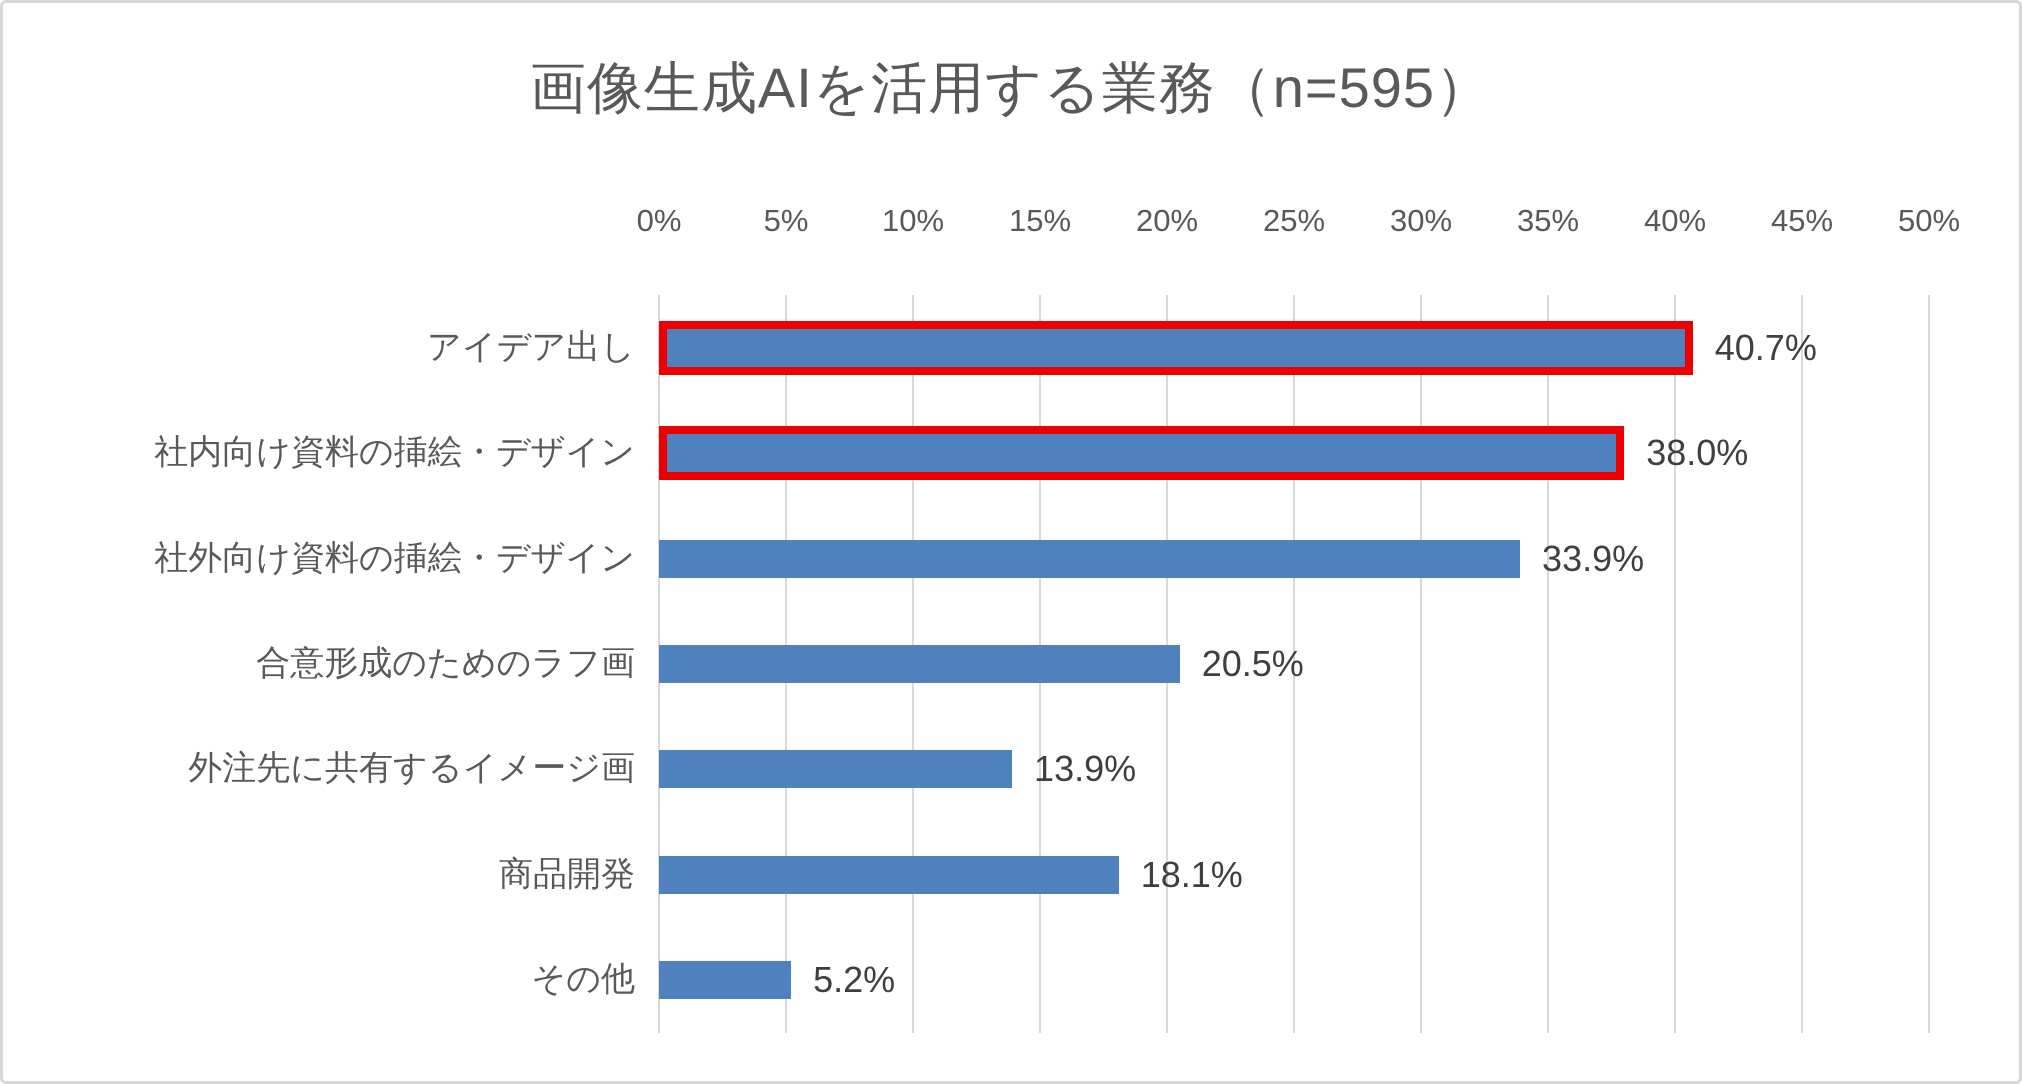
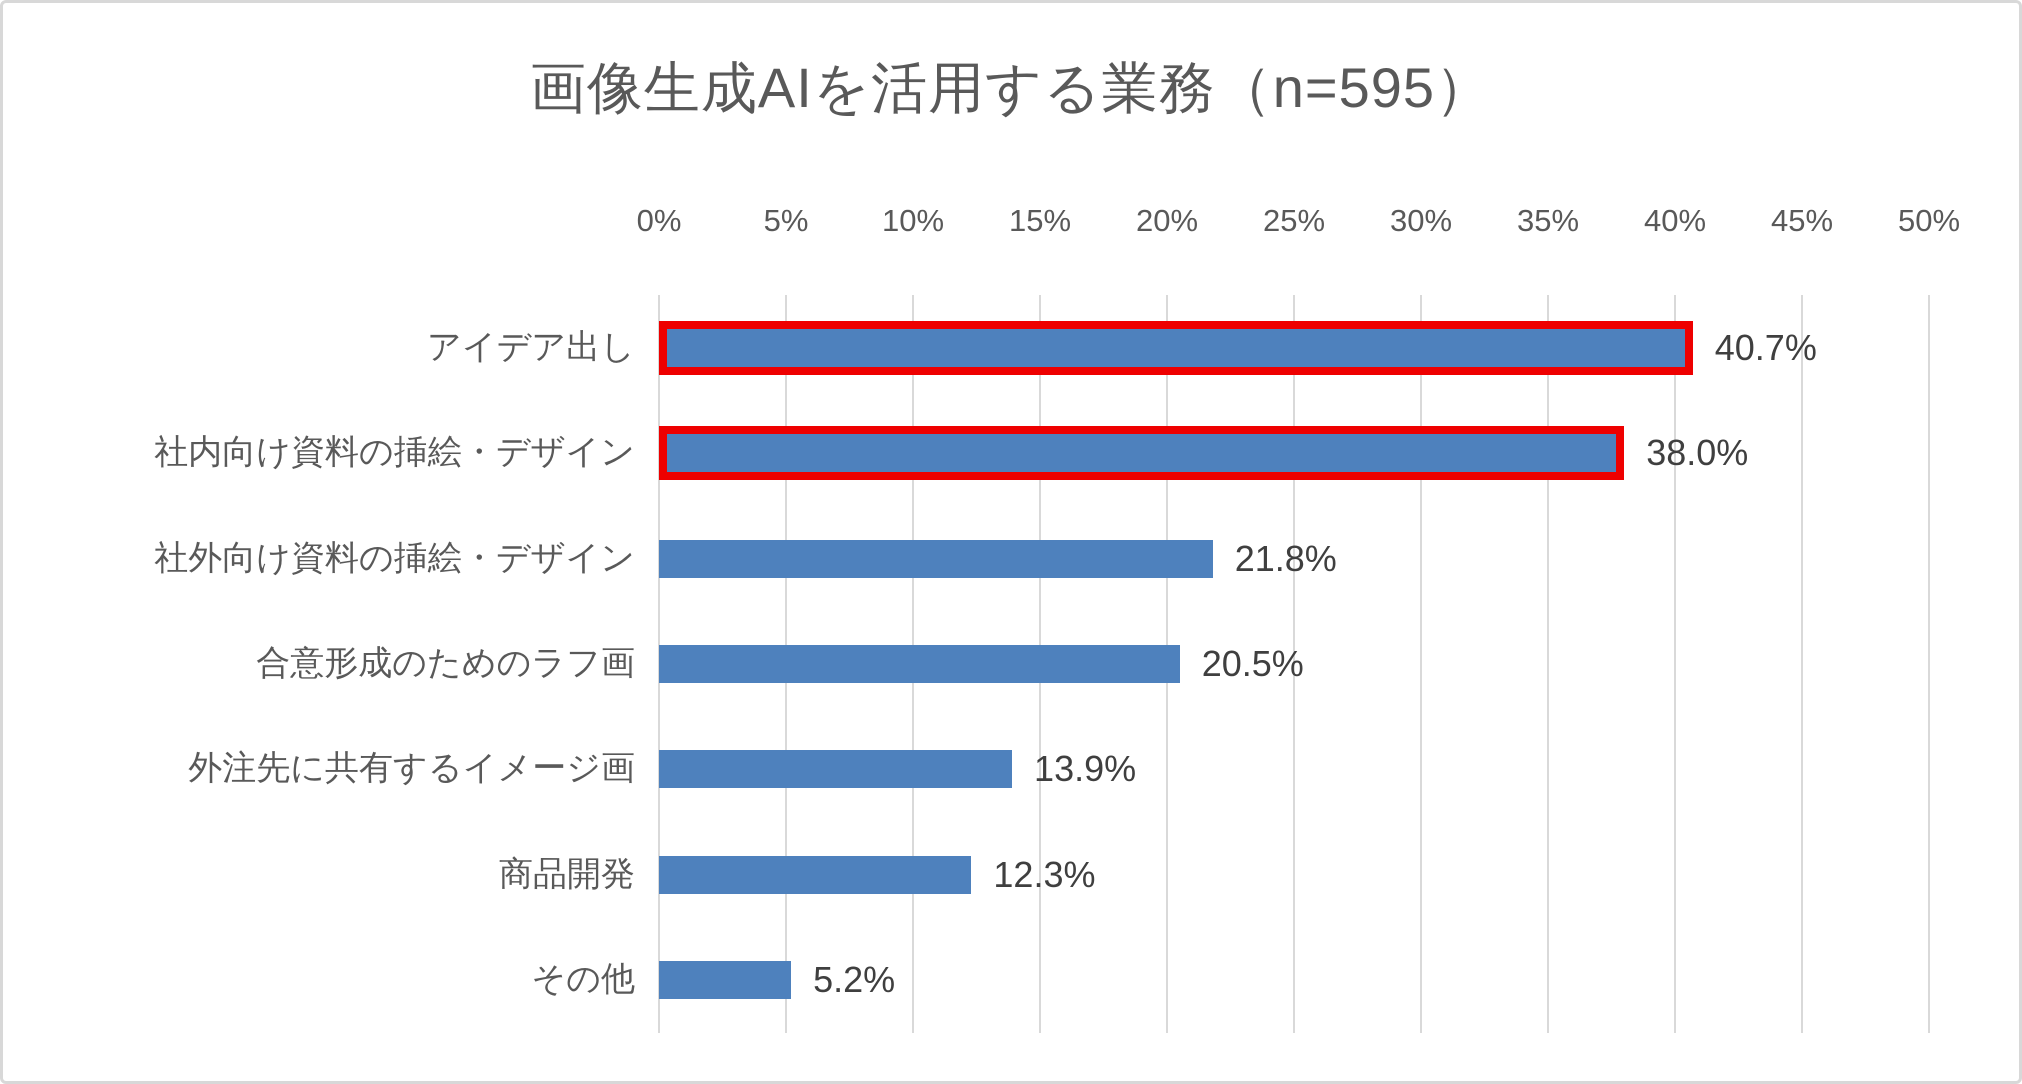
社外向け資料の挿絵・デザイン: 33.9% -> 21.8%
商品開発: 18.1% -> 12.3%
